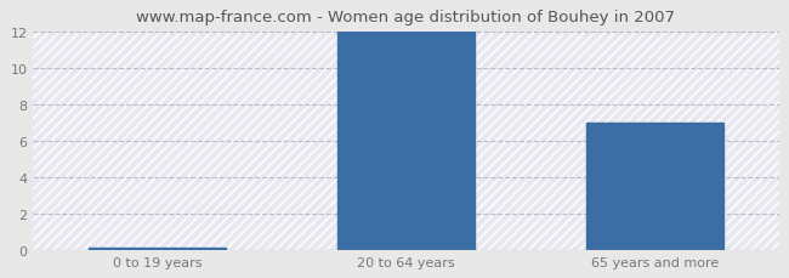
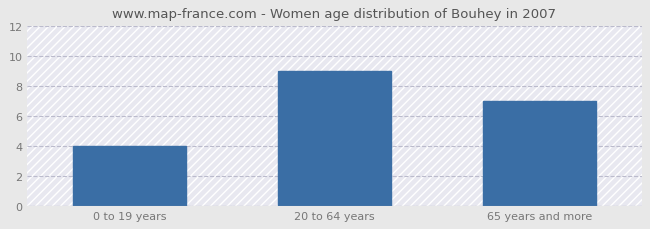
0 to 19 years: 0.1 -> 4.0
20 to 64 years: 12.0 -> 9.0
